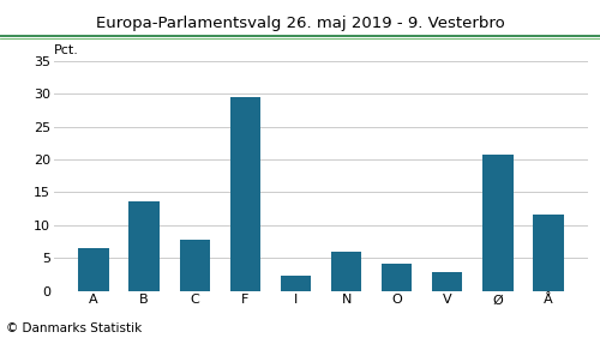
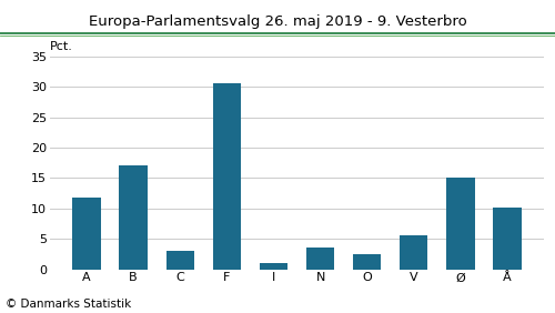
A: 6.4 -> 11.7
B: 13.6 -> 17.0
C: 7.8 -> 3.0
F: 29.4 -> 30.5
I: 2.2 -> 1.0
N: 6.0 -> 3.5
O: 4.2 -> 2.5
V: 2.8 -> 5.5
Ø: 20.8 -> 15.0
Å: 11.6 -> 10.2
